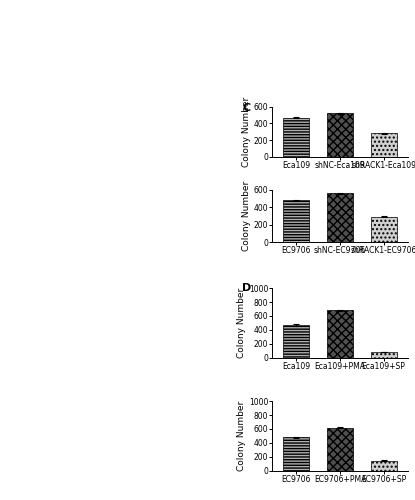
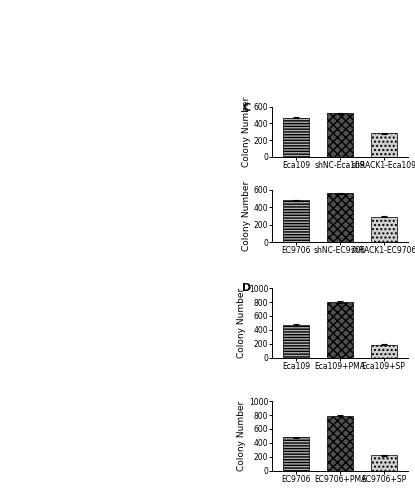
Eca109+PMA: 680 -> 800
Eca109+SP: 80 -> 180
EC9706+PMA: 620 -> 790
EC9706+SP: 140 -> 220
